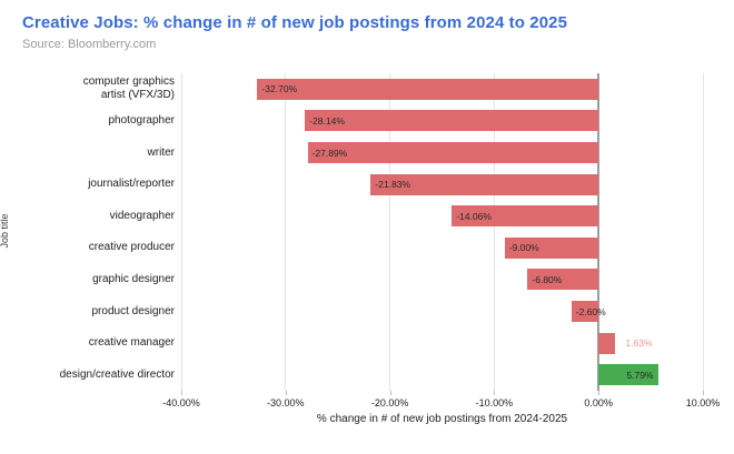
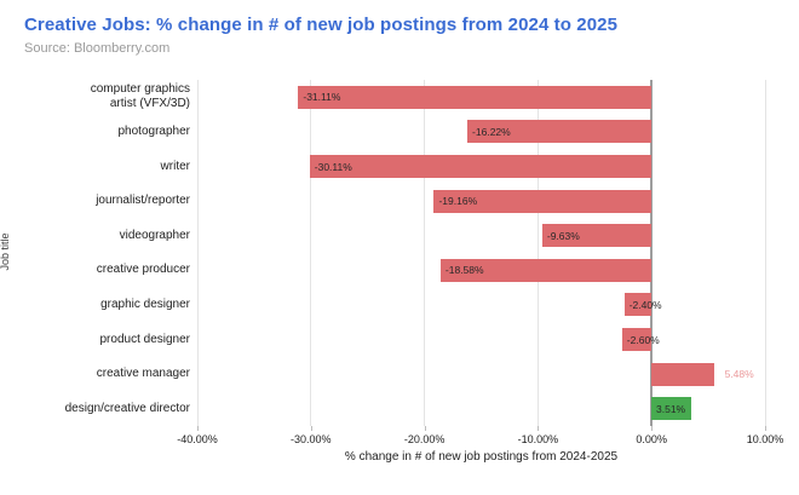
computer graphics artist (VFX/3D): -32.70% -> -31.11%
photographer: -28.14% -> -16.22%
writer: -27.89% -> -30.11%
journalist/reporter: -21.83% -> -19.16%
videographer: -14.06% -> -9.63%
creative producer: -9.00% -> -18.58%
graphic designer: -6.80% -> -2.40%
creative manager: 1.63% -> 5.48%
design/creative director: 5.79% -> 3.51%
